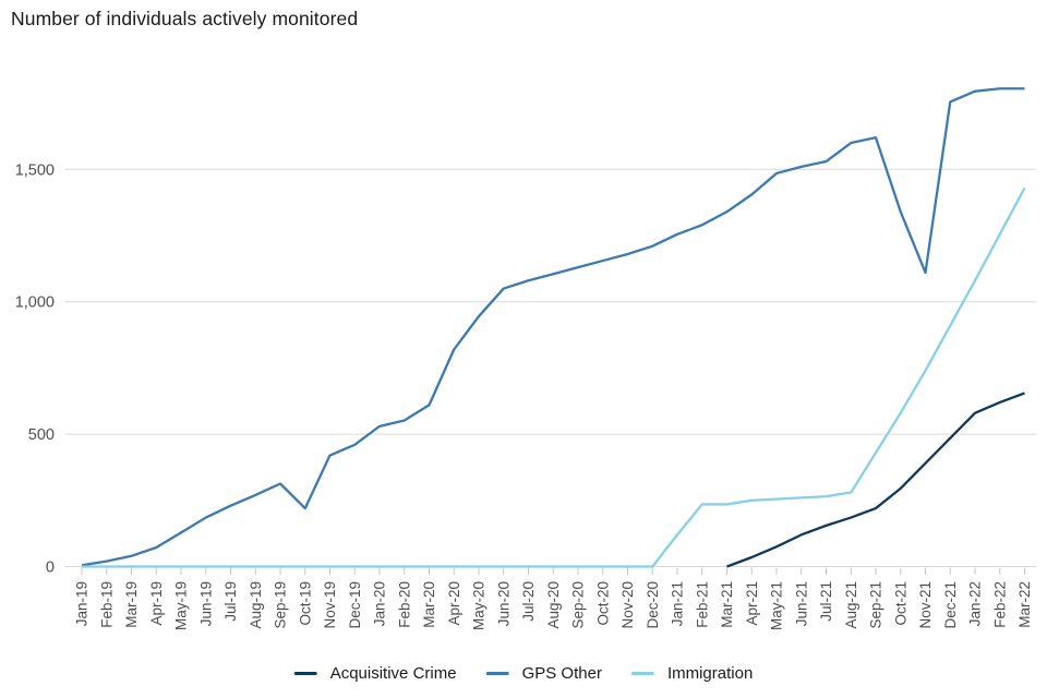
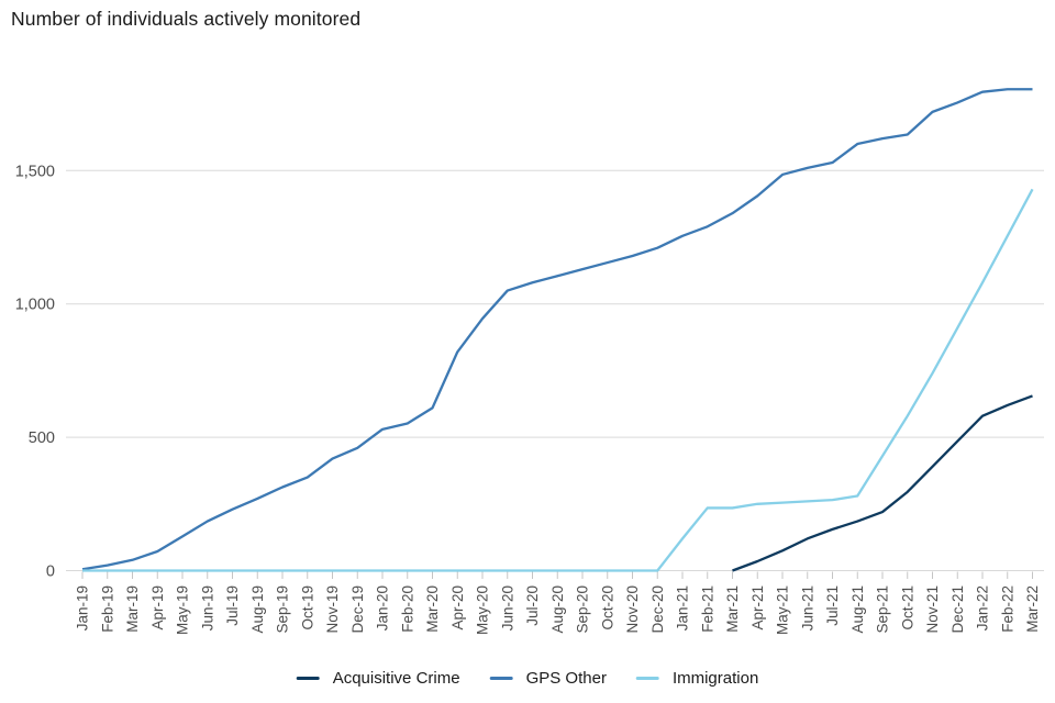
GPS Other/Oct-19: 220 -> 350
GPS Other/Oct-21: 1340 -> 1640
GPS Other/Nov-21: 1110 -> 1720
